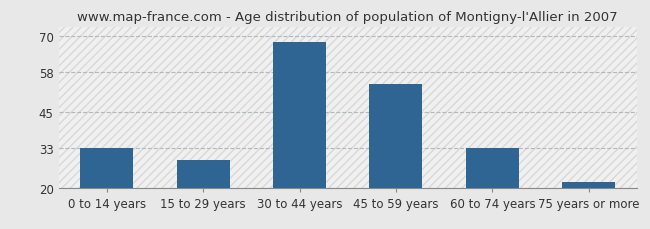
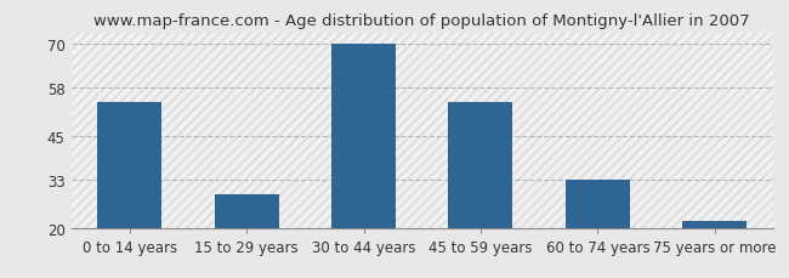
0 to 14 years: 33 -> 54
30 to 44 years: 68 -> 70
